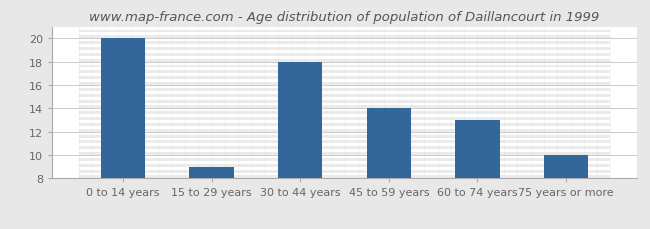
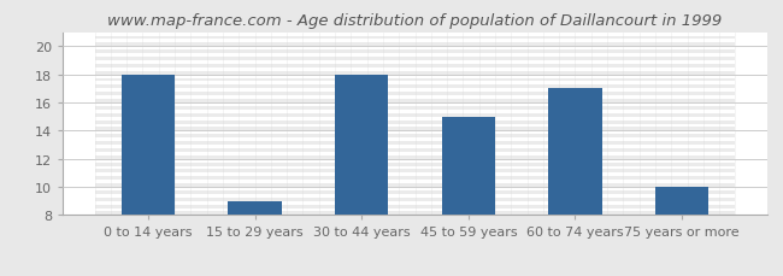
0 to 14 years: 20 -> 18
45 to 59 years: 14 -> 15
60 to 74 years: 13 -> 17
